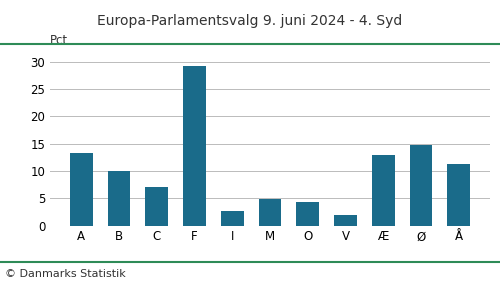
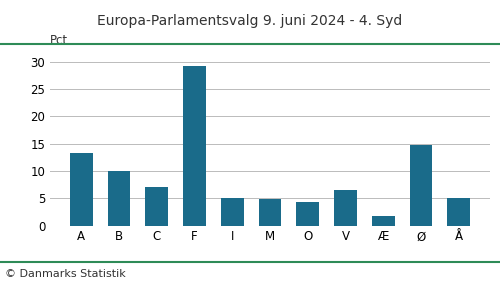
I: 2.6 -> 5.0
V: 2.0 -> 6.5
Æ: 13.0 -> 1.8
Å: 11.2 -> 5.0
